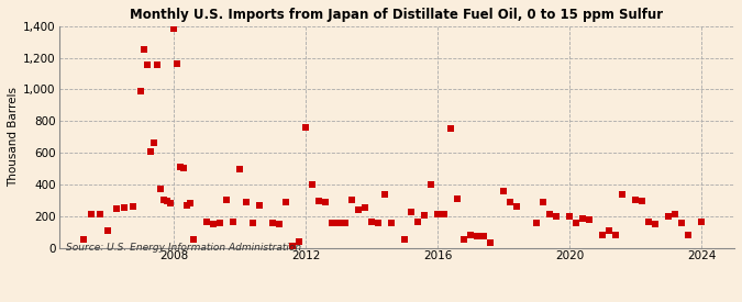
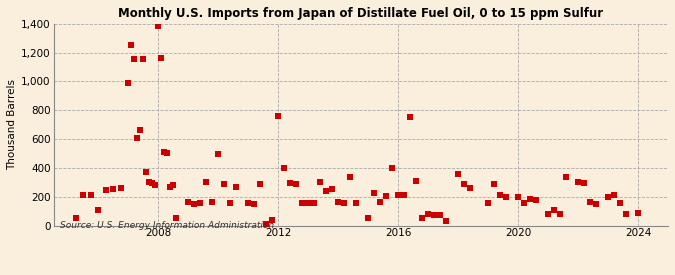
2024: 160 -> 90
